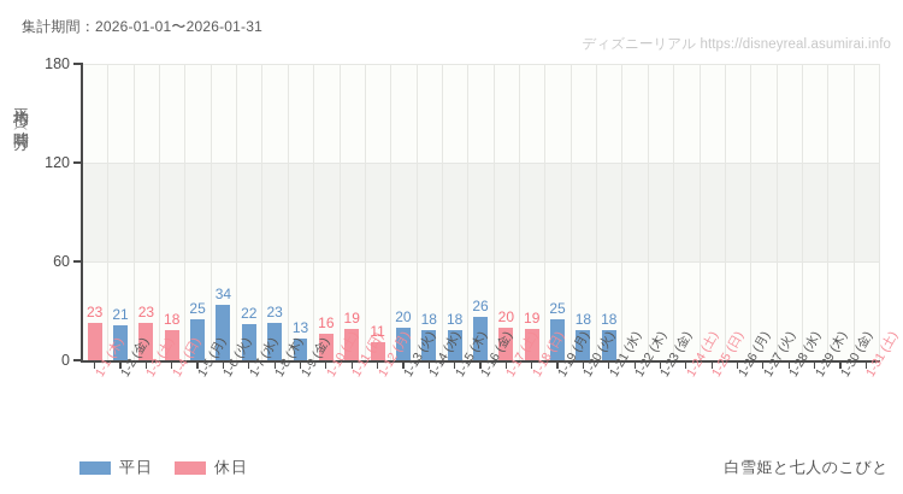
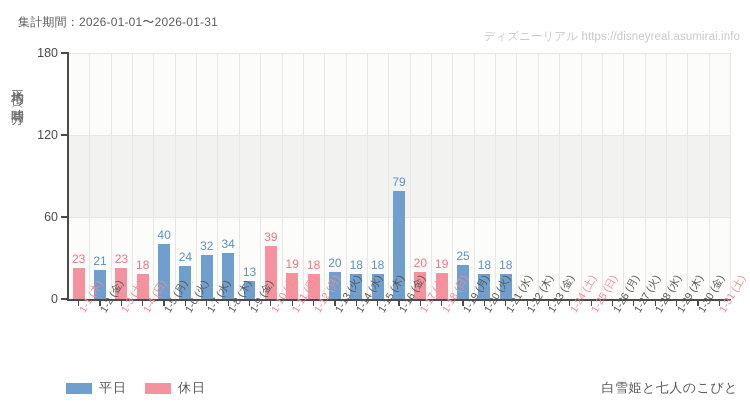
1-5 (月): 25 -> 40
1-6 (火): 34 -> 24
1-7 (水): 22 -> 32
1-8 (木): 23 -> 34
1-10 (土): 16 -> 39
1-12 (月): 11 -> 18
1-16 (金): 26 -> 79
